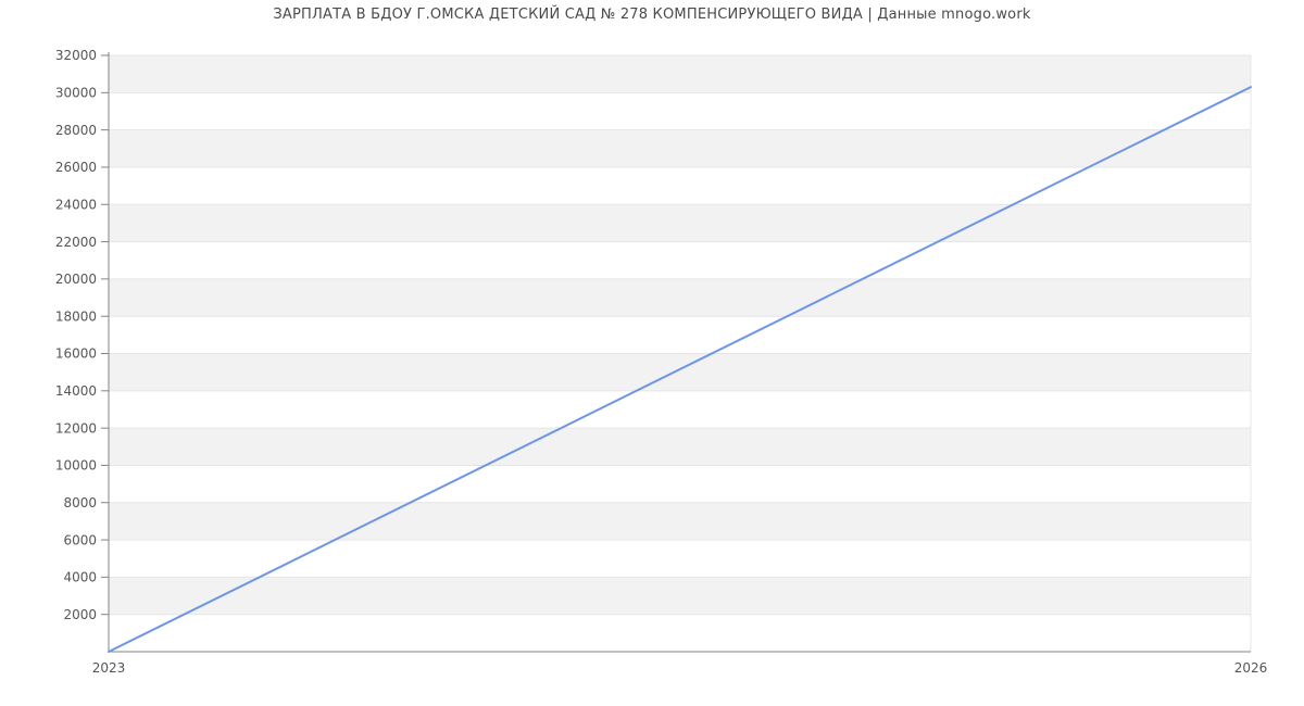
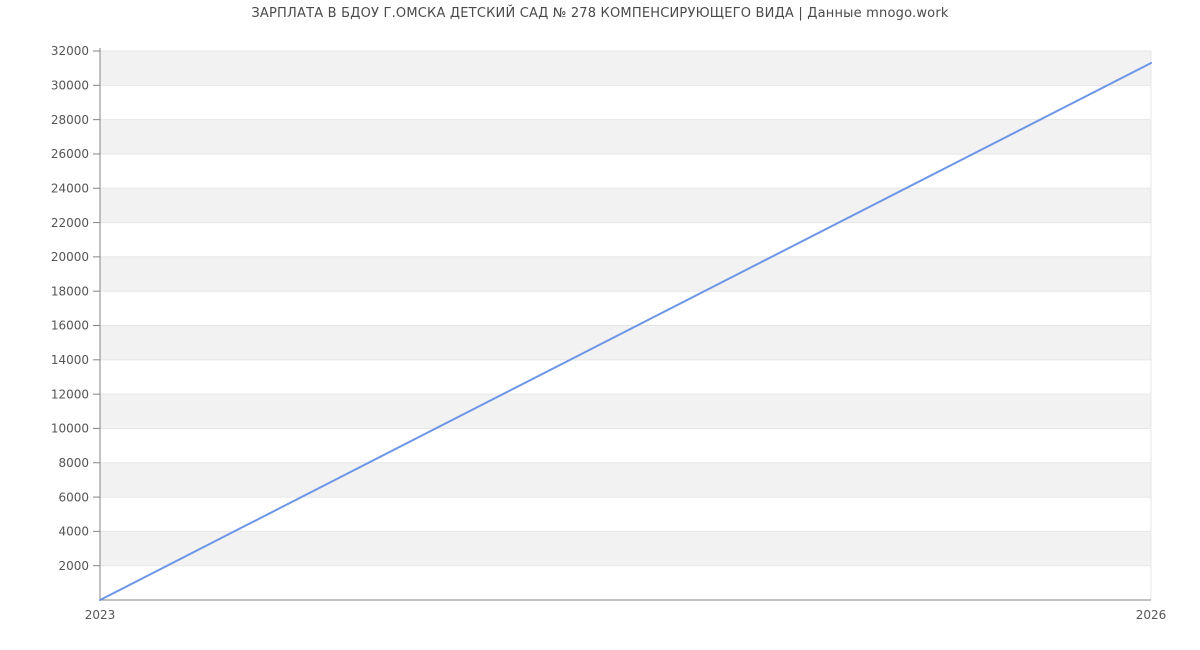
2026: 30300 -> 31300
